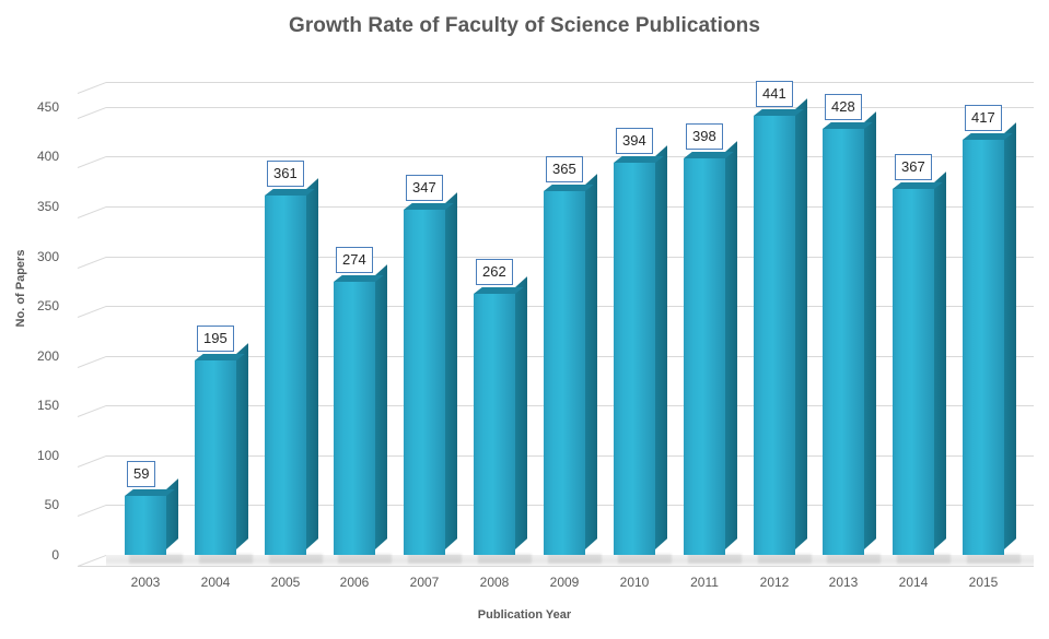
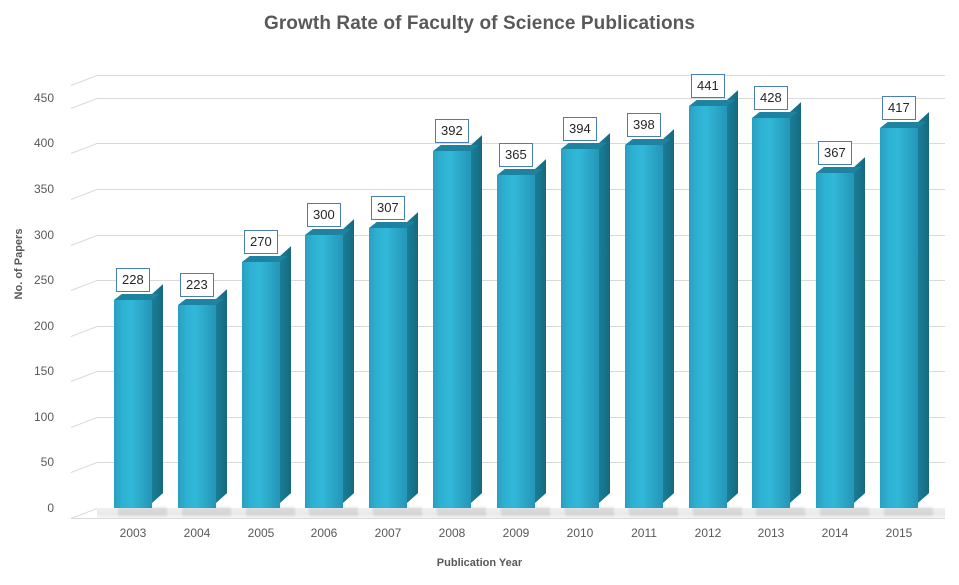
2003: 59 -> 228
2004: 195 -> 223
2005: 361 -> 270
2006: 274 -> 300
2007: 347 -> 307
2008: 262 -> 392
